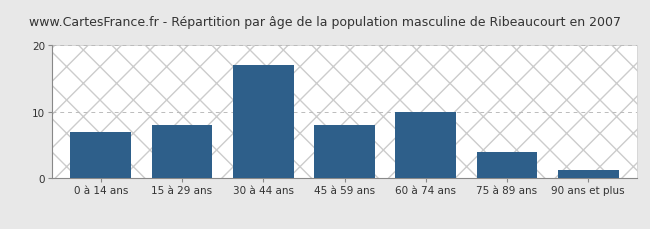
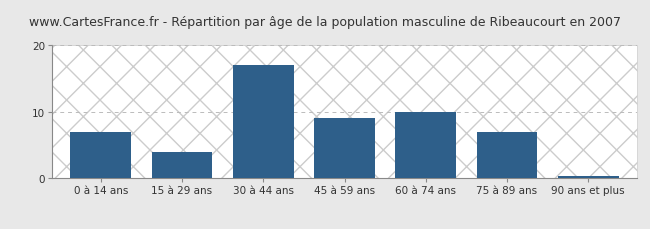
15 à 29 ans: 8.0 -> 4.0
45 à 59 ans: 8.0 -> 9.0
75 à 89 ans: 4.0 -> 7.0
90 ans et plus: 1.2 -> 0.3
